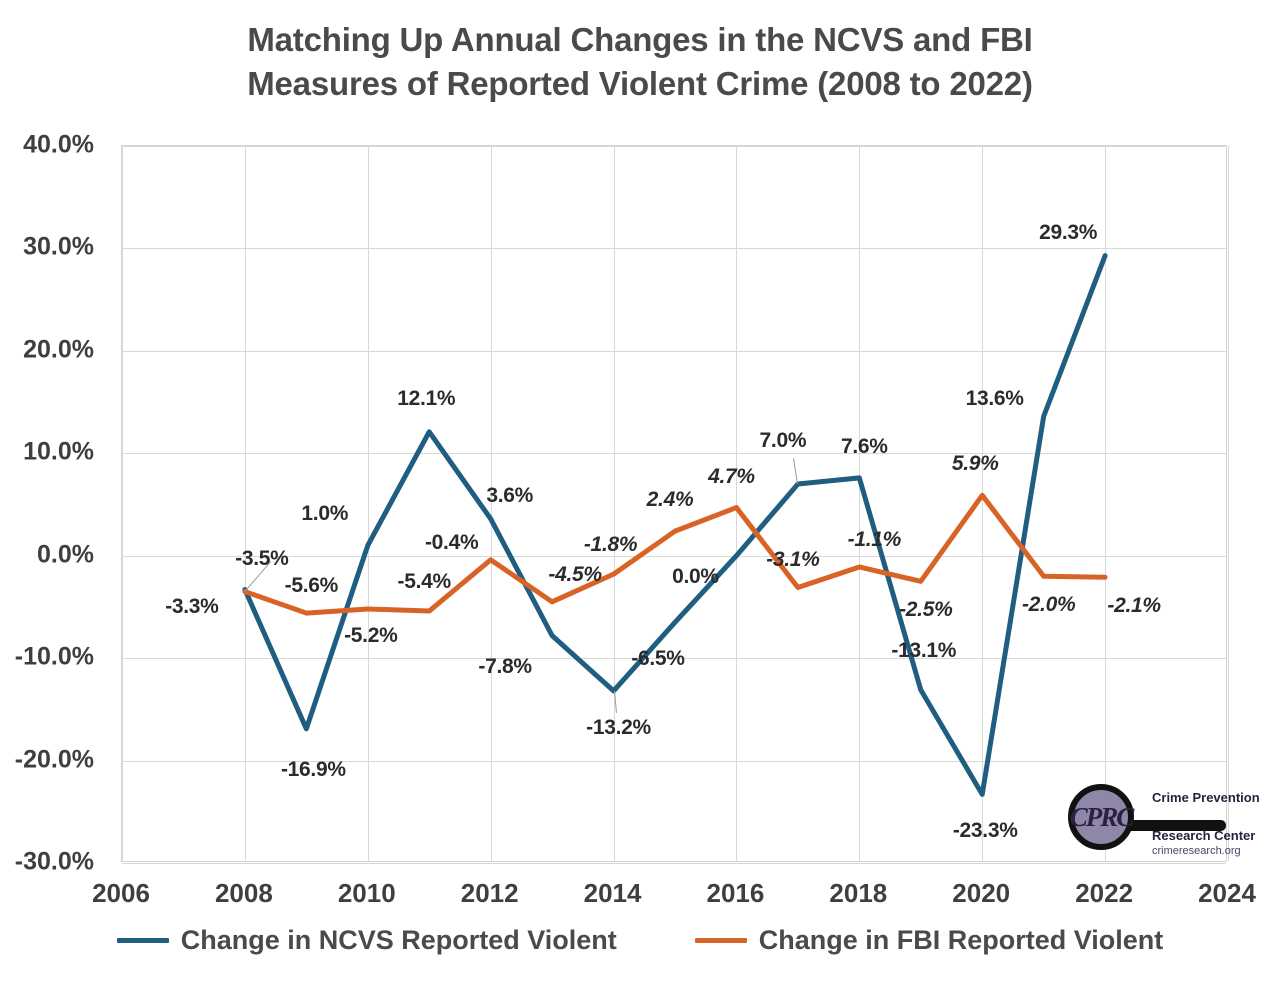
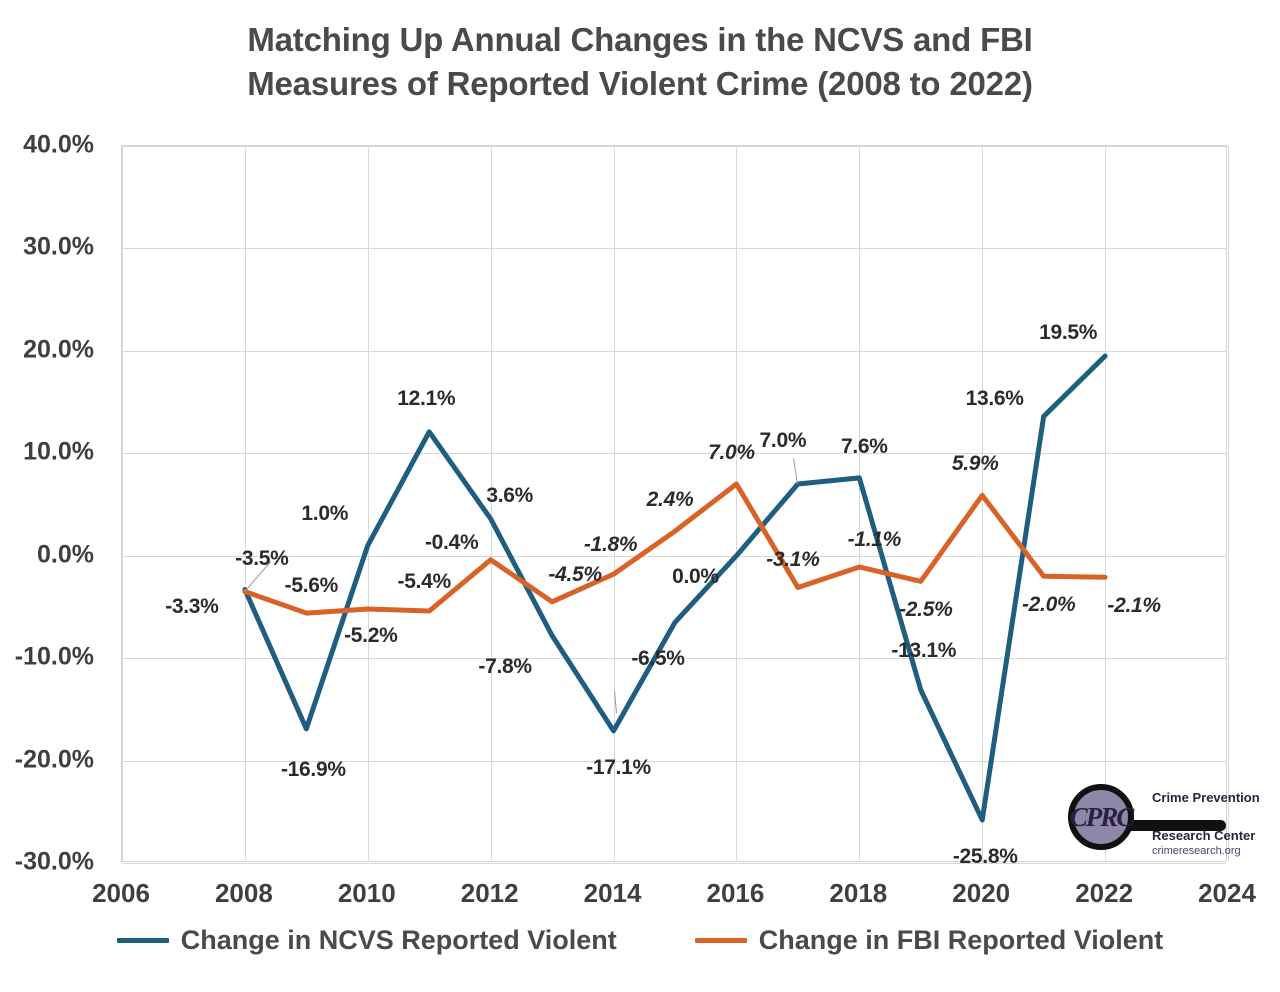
Change in NCVS Reported Violent/2014: -13.2% -> -17.1%
Change in FBI Reported Violent/2016: 4.7% -> 7.0%
Change in NCVS Reported Violent/2020: -23.3% -> -25.8%
Change in NCVS Reported Violent/2022: 29.3% -> 19.5%
